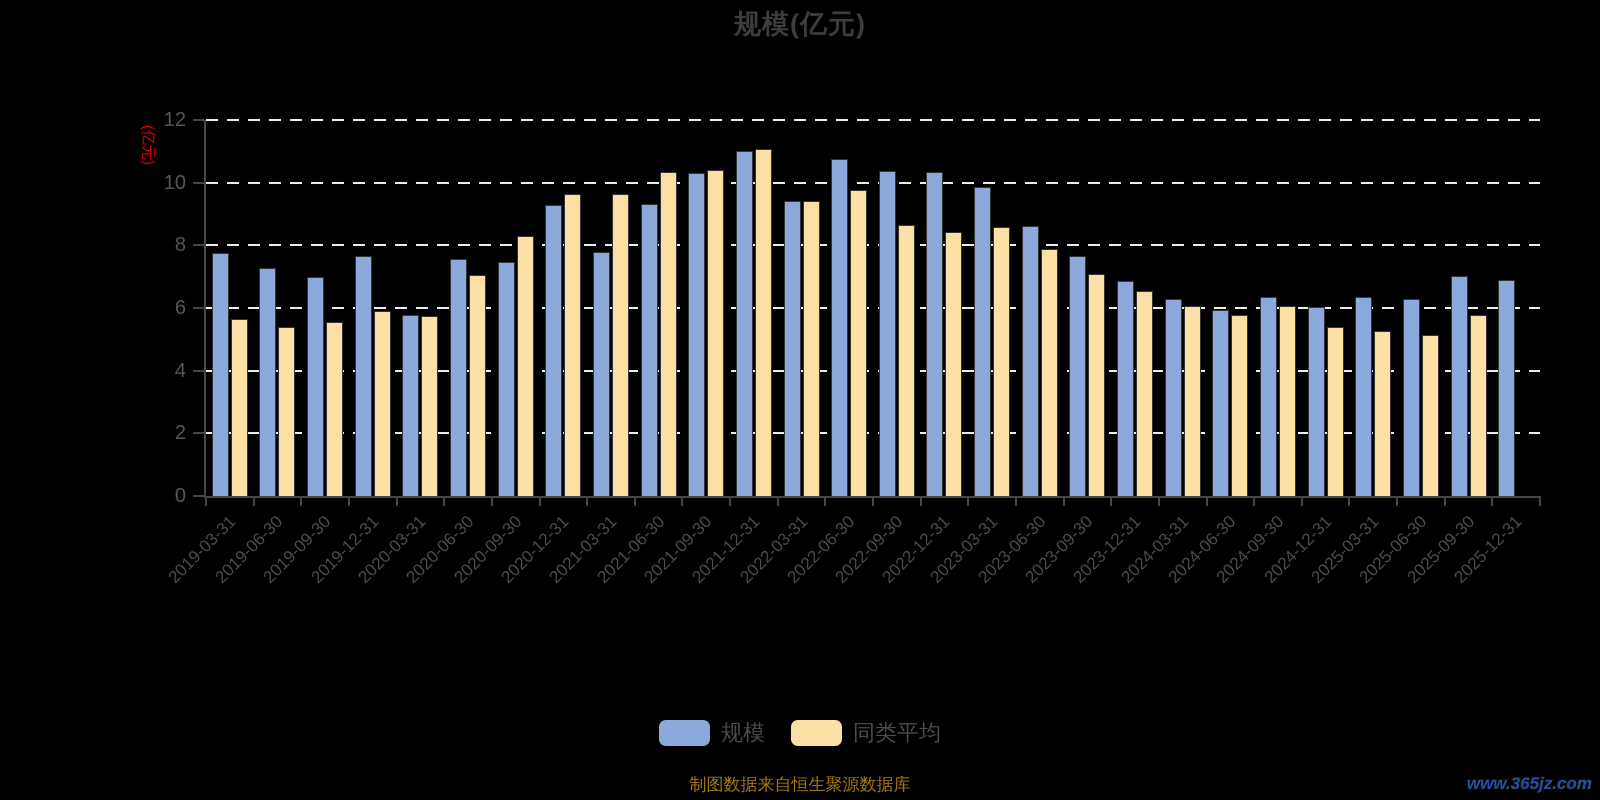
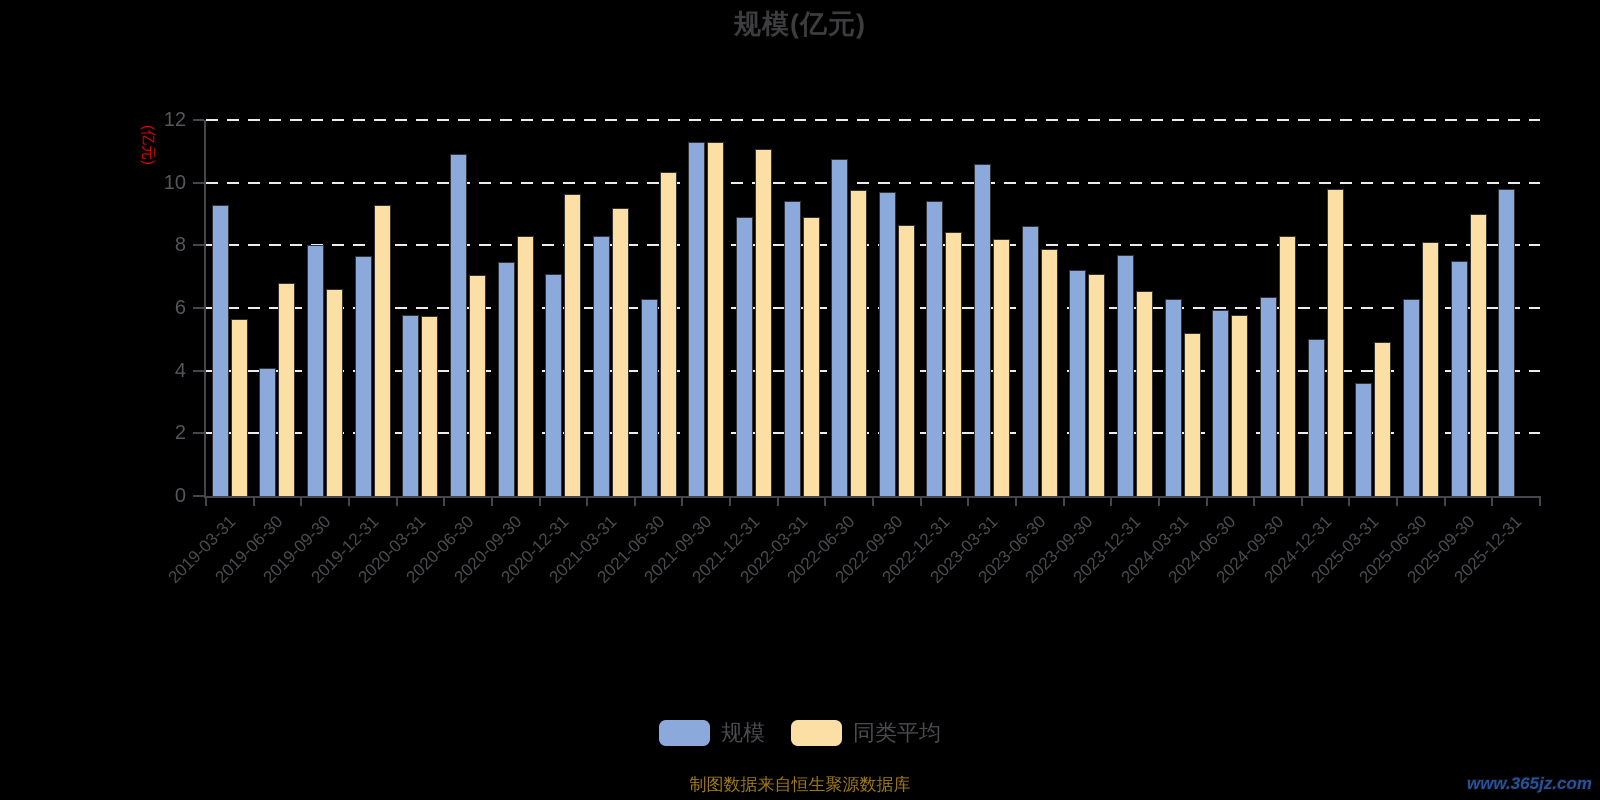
规模/2019-03-31: 7.8 -> 9.3
规模/2019-06-30: 7.3 -> 4.1
同类平均/2019-06-30: 5.4 -> 6.8
规模/2019-09-30: 7.0 -> 8.0
同类平均/2019-09-30: 5.5 -> 6.6
同类平均/2019-12-31: 5.9 -> 9.3
规模/2020-06-30: 7.5 -> 10.9
规模/2020-12-31: 9.3 -> 7.1
规模/2021-03-31: 7.8 -> 8.3
同类平均/2021-03-31: 9.6 -> 9.2
规模/2021-06-30: 9.3 -> 6.3
规模/2021-09-30: 10.3 -> 11.3
同类平均/2021-09-30: 10.4 -> 11.3
规模/2021-12-31: 11.0 -> 8.9
同类平均/2022-03-31: 9.4 -> 8.9
规模/2022-09-30: 10.4 -> 9.7
规模/2022-12-31: 10.3 -> 9.4
规模/2023-03-31: 9.9 -> 10.6
同类平均/2023-03-31: 8.6 -> 8.2
规模/2023-09-30: 7.7 -> 7.2
规模/2023-12-31: 6.8 -> 7.7
同类平均/2024-03-31: 6.1 -> 5.2
同类平均/2024-09-30: 6.0 -> 8.3
规模/2024-12-31: 6.0 -> 5.0
同类平均/2024-12-31: 5.4 -> 9.8
规模/2025-03-31: 6.4 -> 3.6
同类平均/2025-03-31: 5.3 -> 4.9
同类平均/2025-06-30: 5.1 -> 8.1
规模/2025-09-30: 7.0 -> 7.5
同类平均/2025-09-30: 5.8 -> 9.0
规模/2025-12-31: 6.9 -> 9.8
